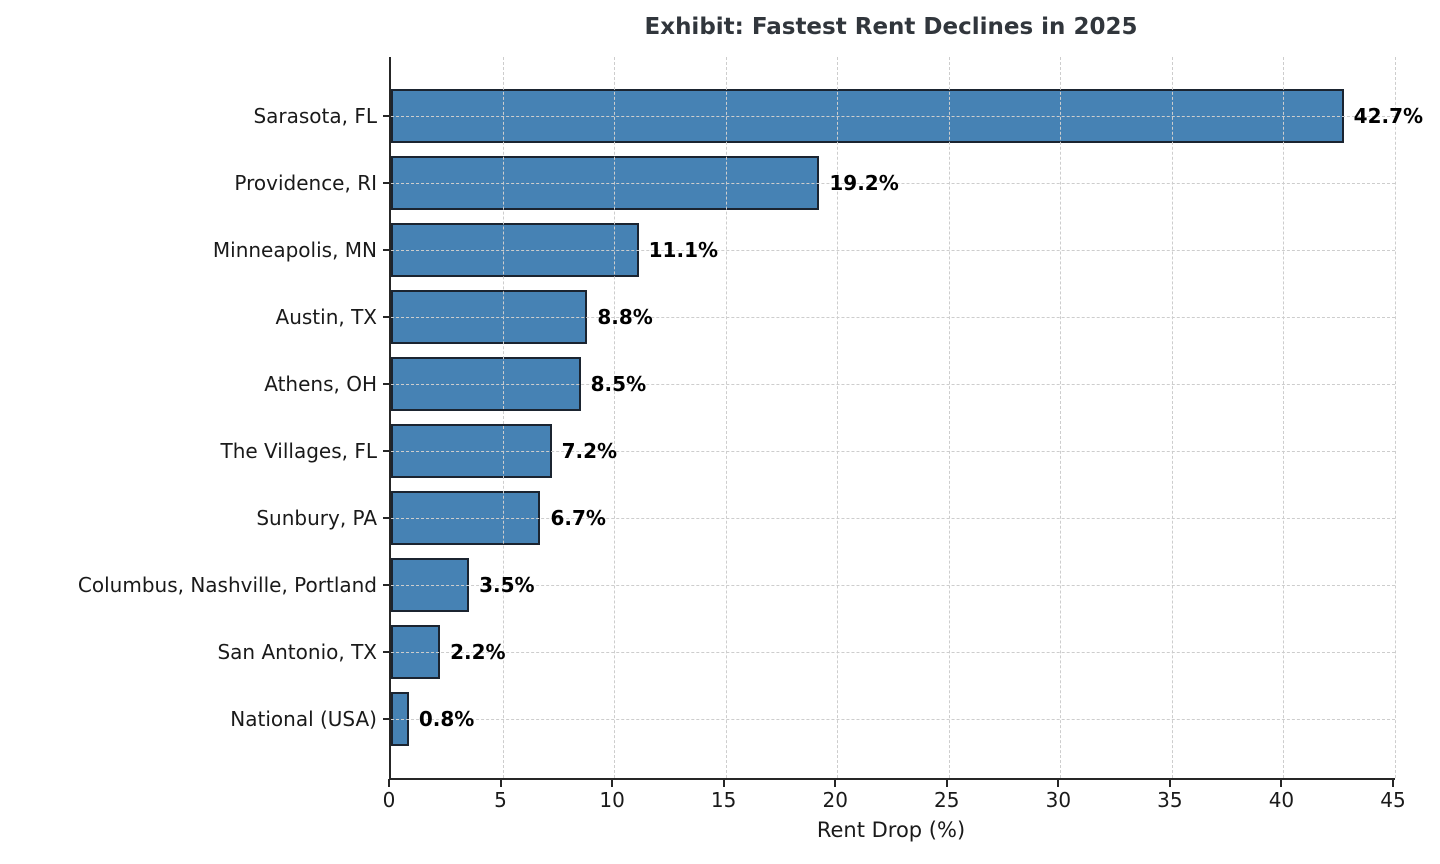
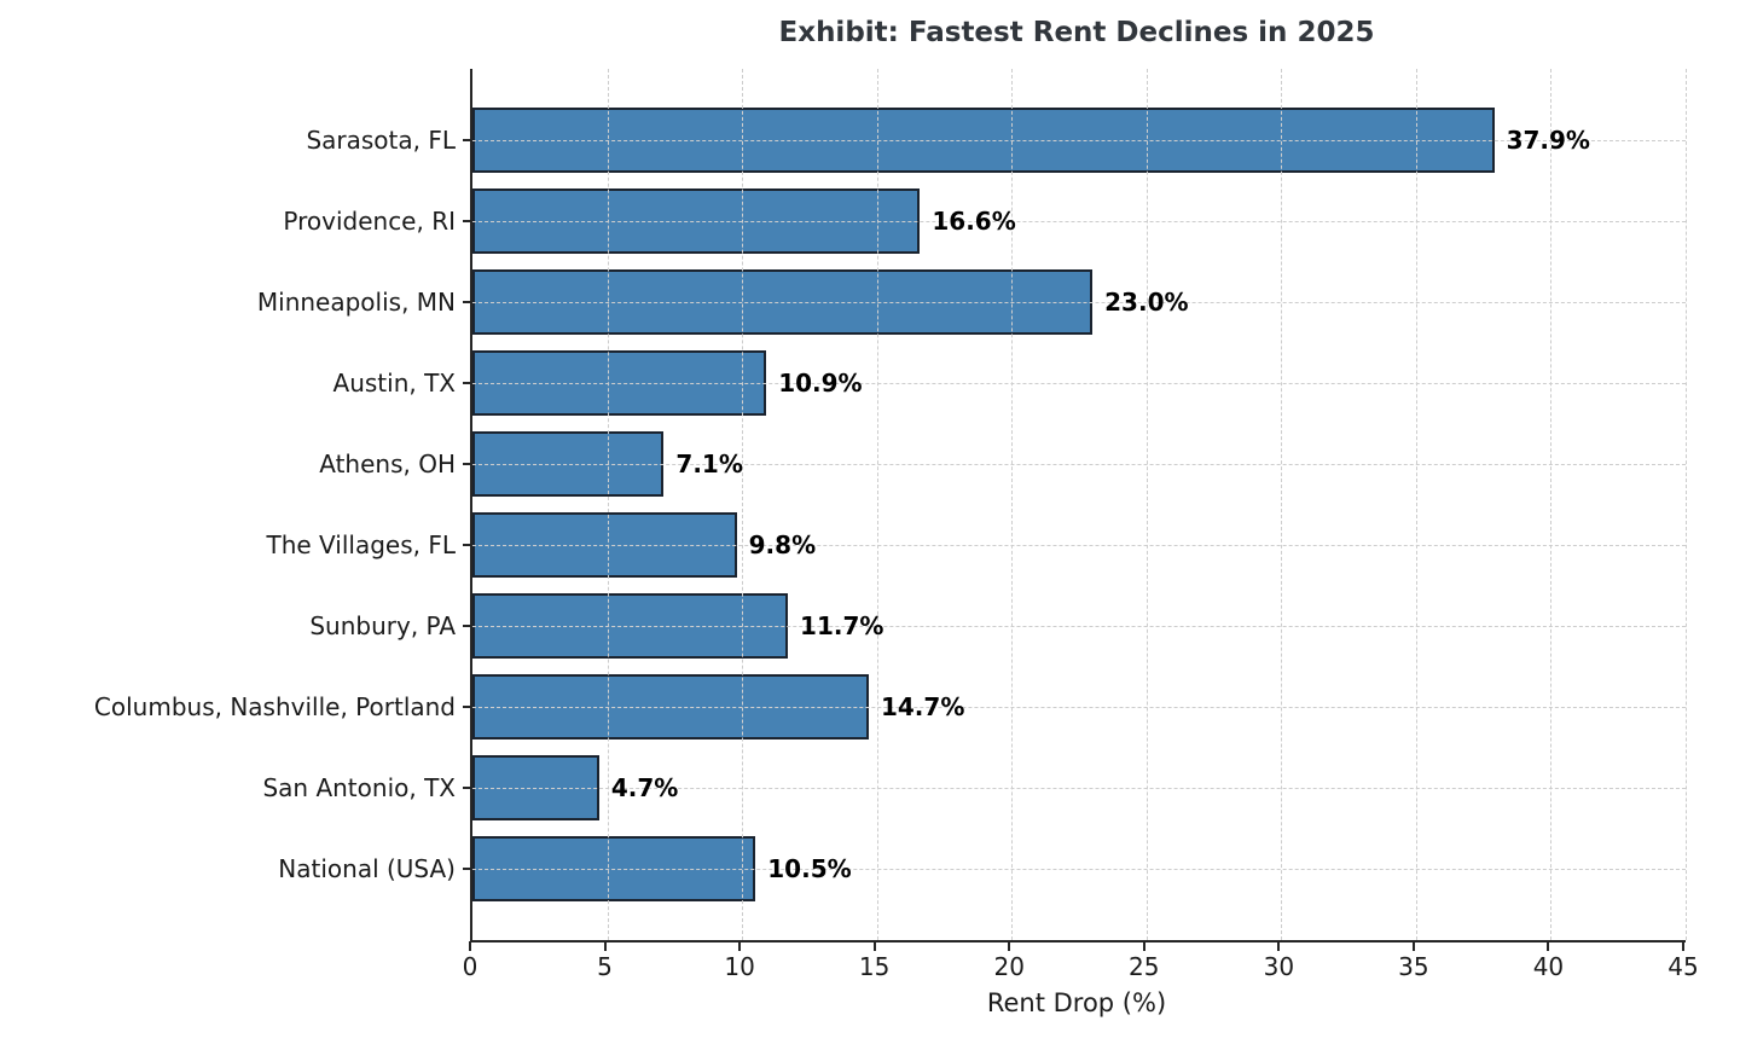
Sarasota, FL: 42.7% -> 37.9%
Providence, RI: 19.2% -> 16.6%
Minneapolis, MN: 11.1% -> 23.0%
Austin, TX: 8.8% -> 10.9%
Athens, OH: 8.5% -> 7.1%
The Villages, FL: 7.2% -> 9.8%
Sunbury, PA: 6.7% -> 11.7%
Columbus, Nashville, Portland: 3.5% -> 14.7%
San Antonio, TX: 2.2% -> 4.7%
National (USA): 0.8% -> 10.5%
